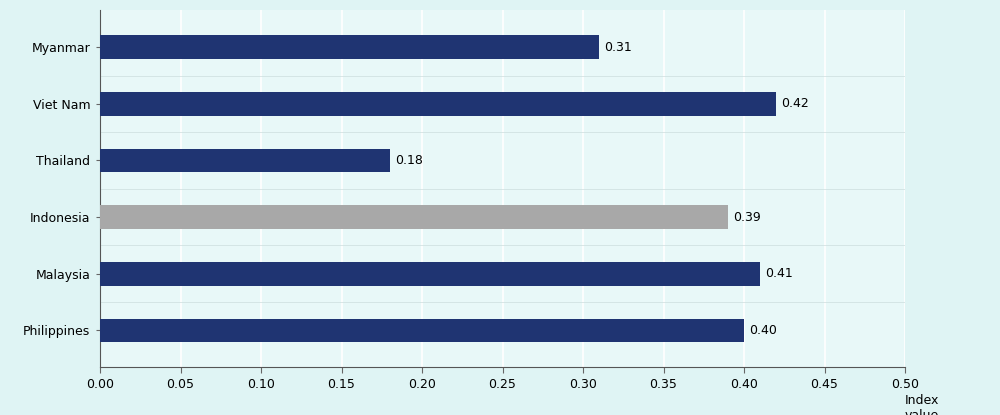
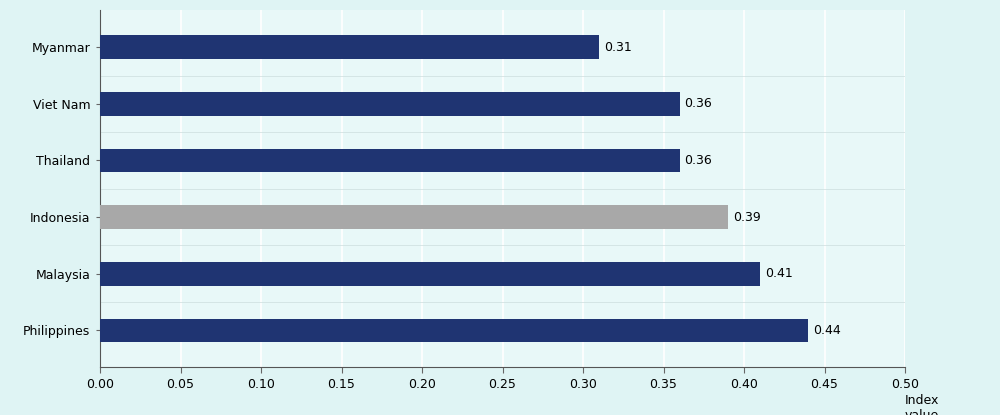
Viet Nam: 0.42 -> 0.36
Thailand: 0.18 -> 0.36
Philippines: 0.40 -> 0.44
